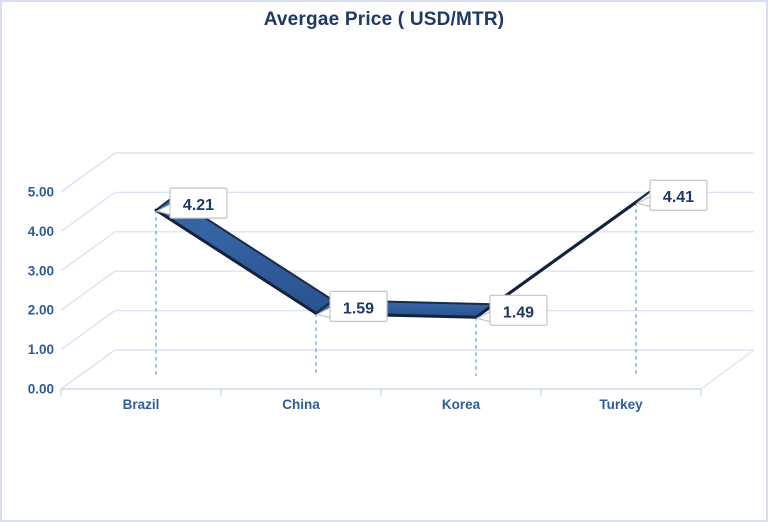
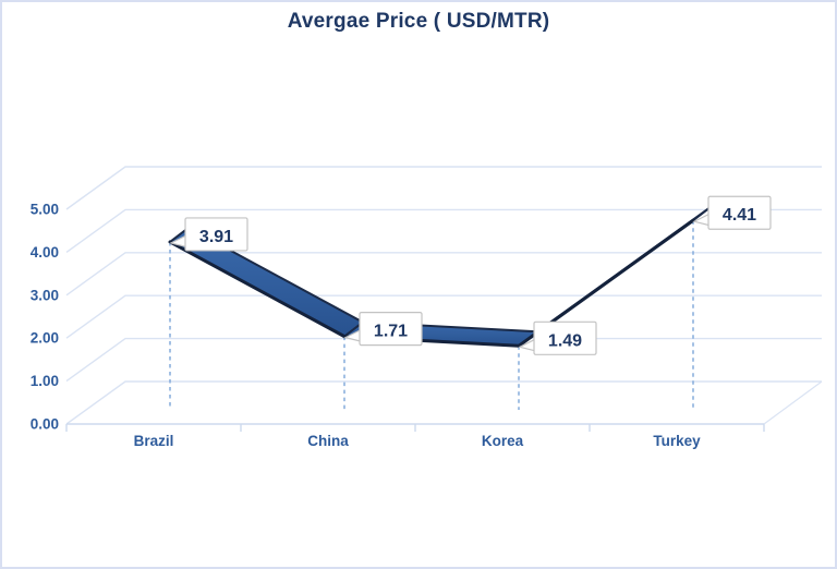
Brazil: 4.21 -> 3.91
China: 1.59 -> 1.71
